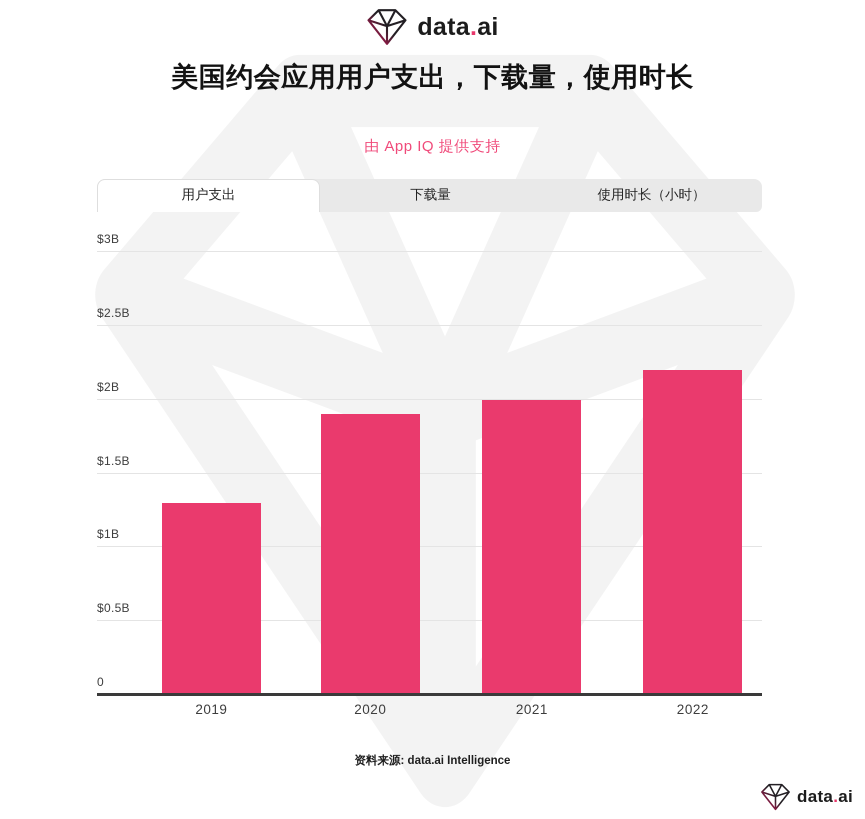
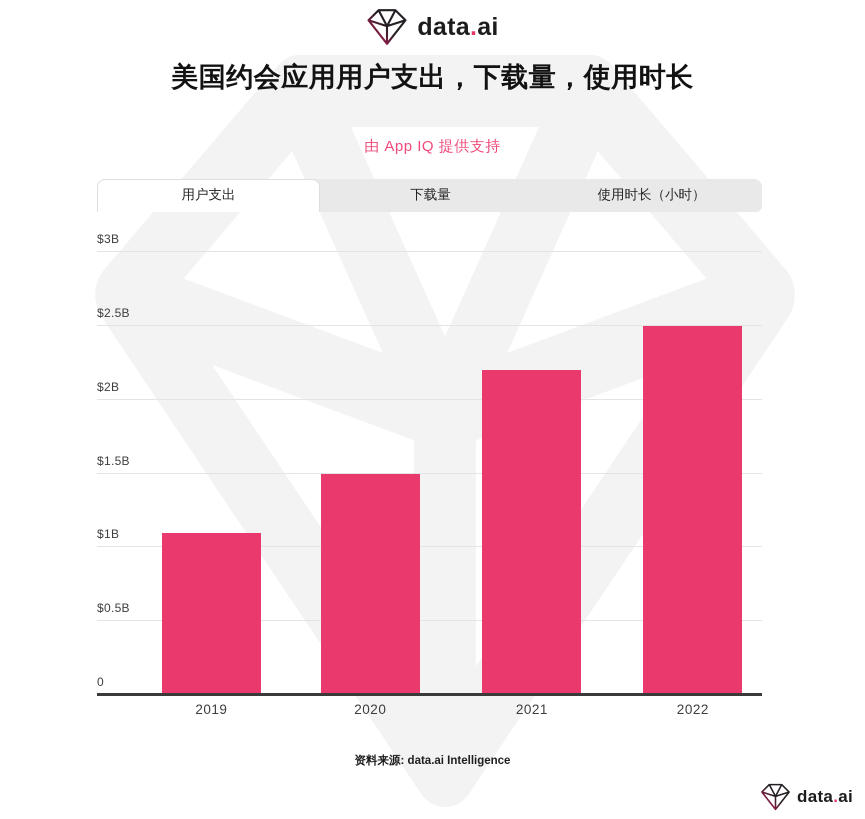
2019: $1.3B -> $1.1B
2020: $1.9B -> $1.5B
2021: $2.0B -> $2.2B
2022: $2.2B -> $2.5B
